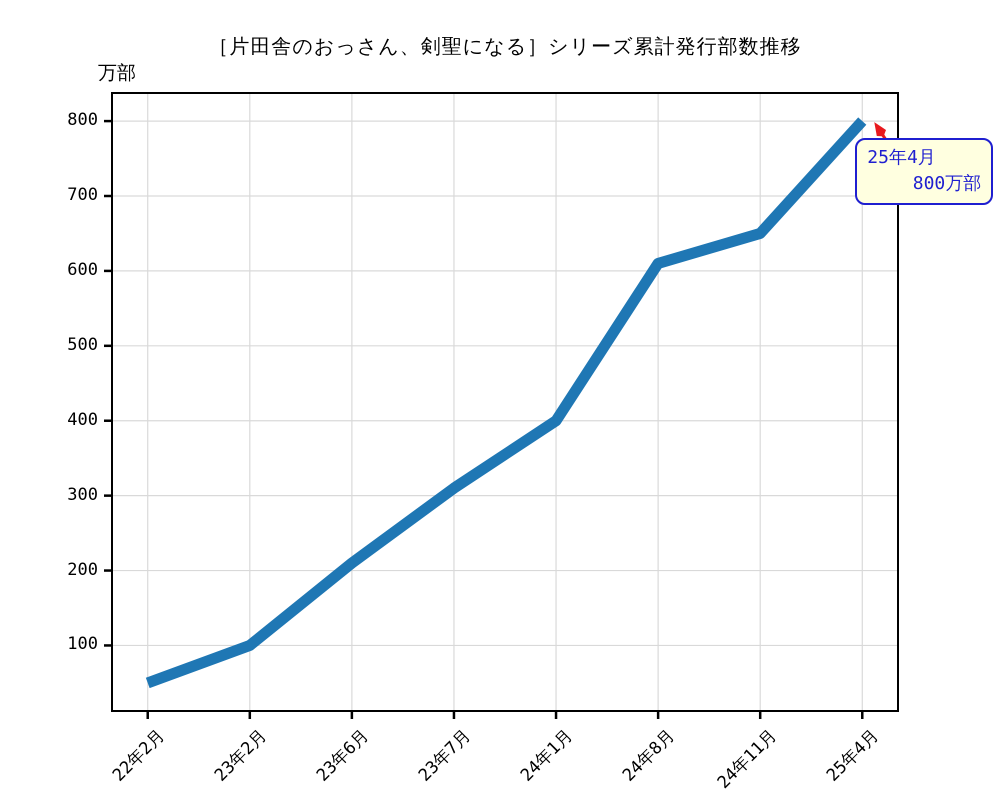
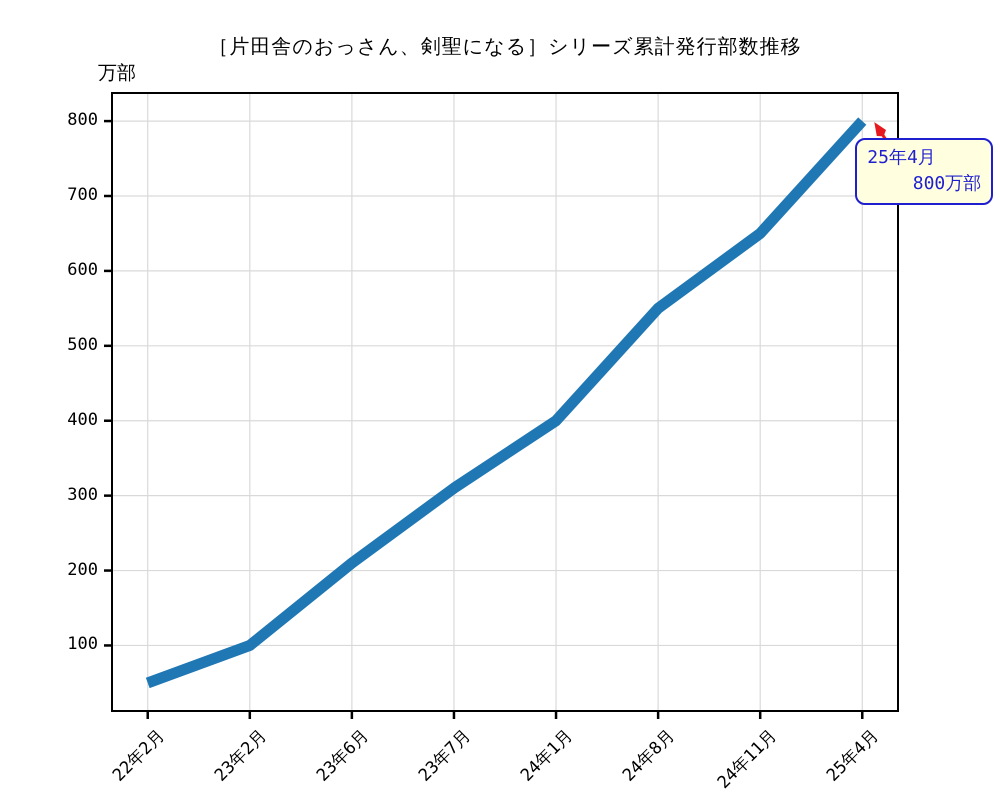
24年8月: 610 -> 550
